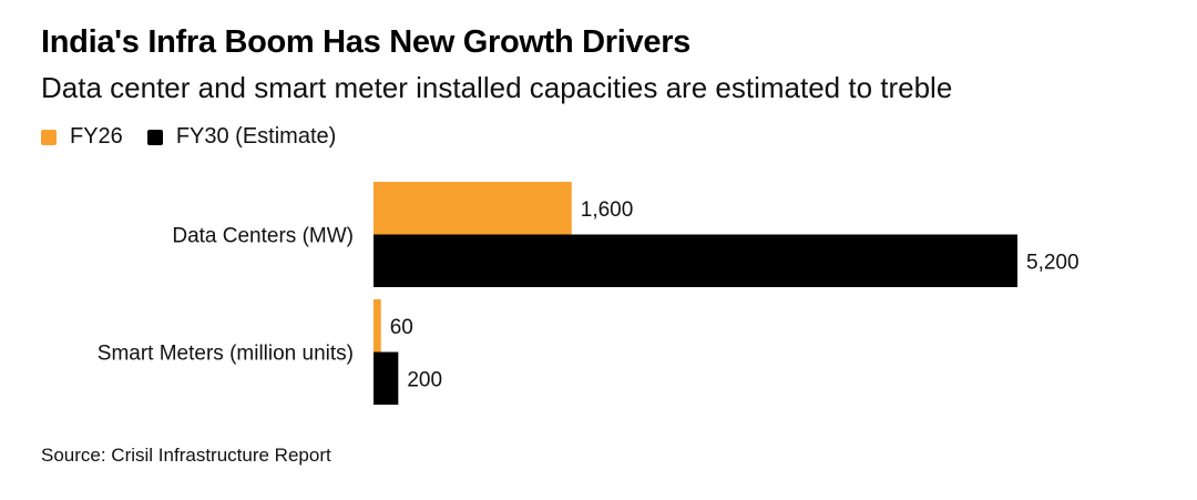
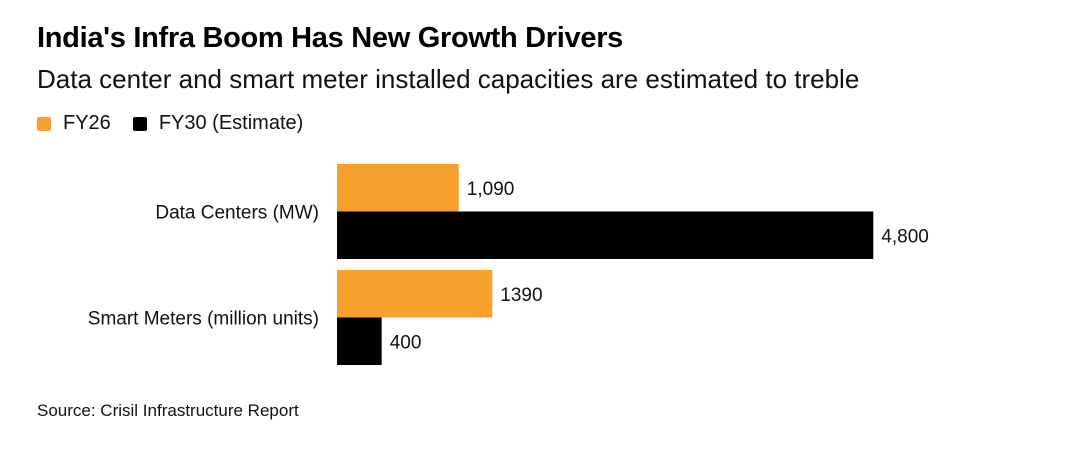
FY26/Data Centers (MW): 1,600 -> 1,090
FY30 (Estimate)/Data Centers (MW): 5,200 -> 4,800
FY26/Smart Meters (million units): 60 -> 1390
FY30 (Estimate)/Smart Meters (million units): 200 -> 400
